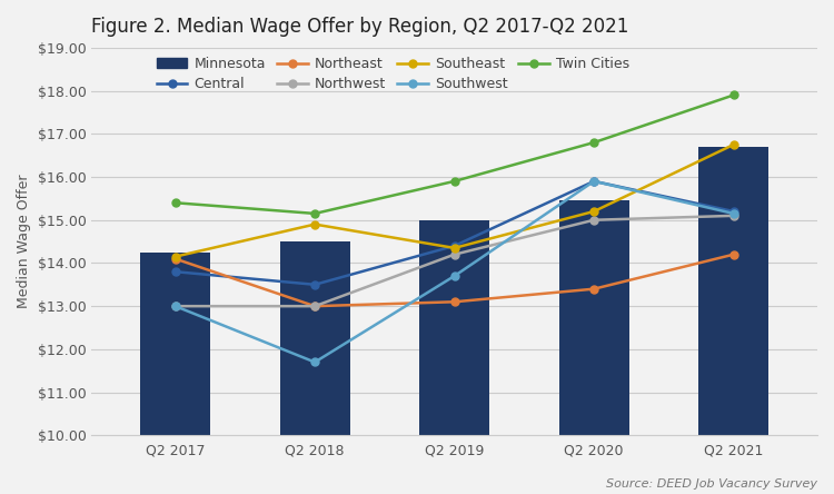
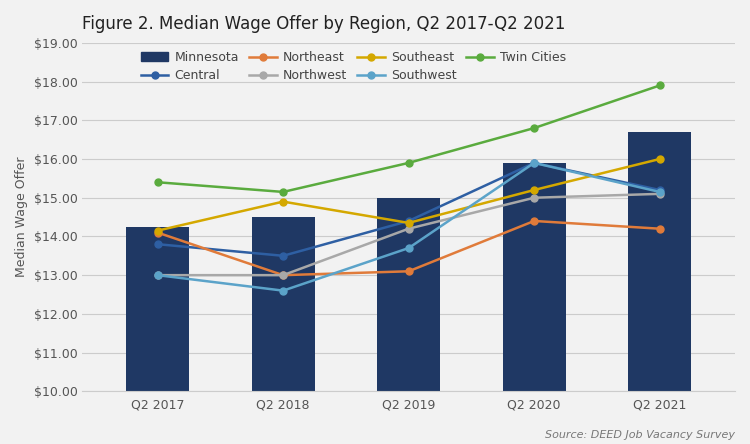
Southwest/Q2 2018: $11.70 -> $12.60
Minnesota/Q2 2020: $15.45 -> $15.90
Northeast/Q2 2020: $13.4 -> $14.4
Southeast/Q2 2021: $16.75 -> $16.00
